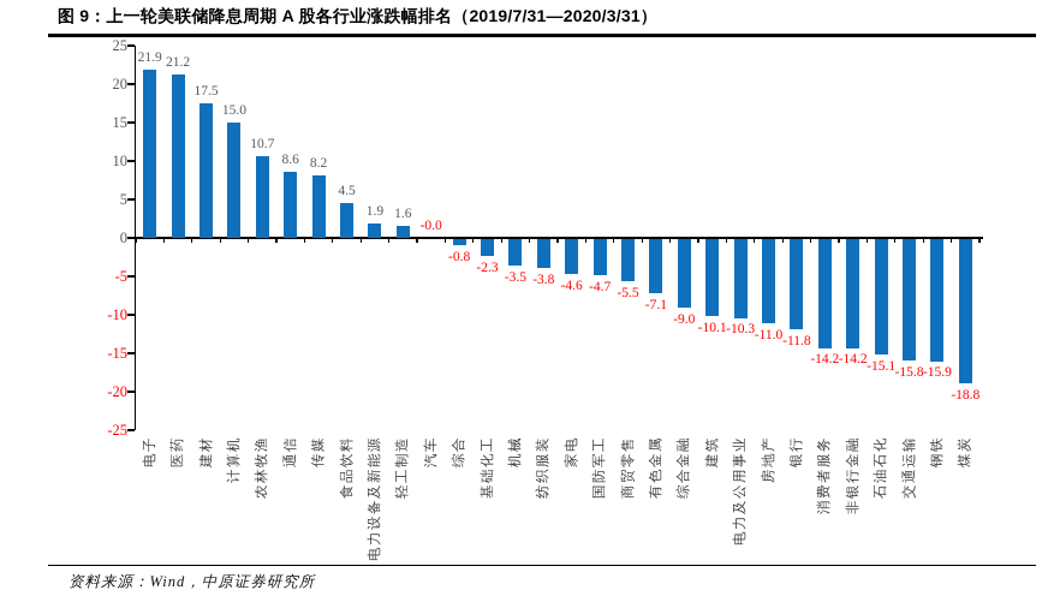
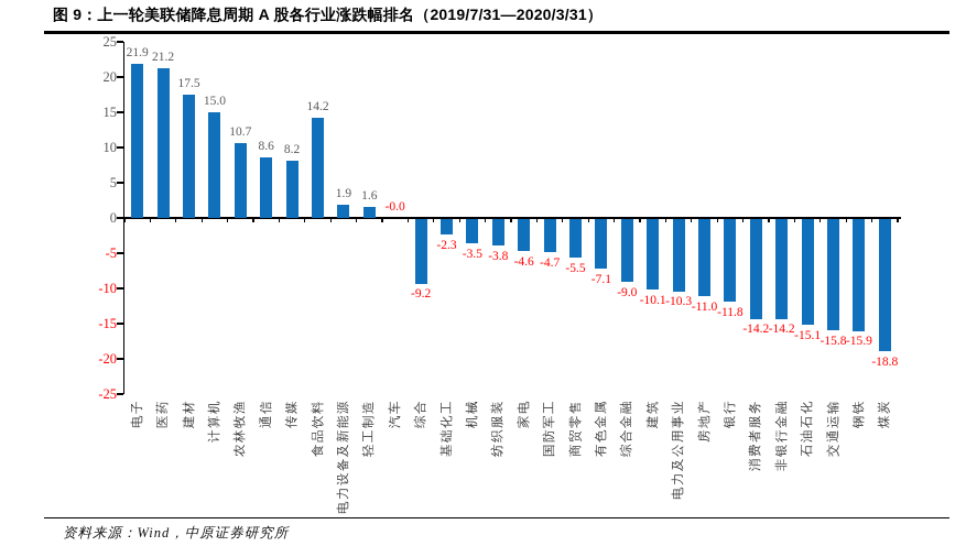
食品饮料: 4.5 -> 14.2
综合: -0.8 -> -9.2
